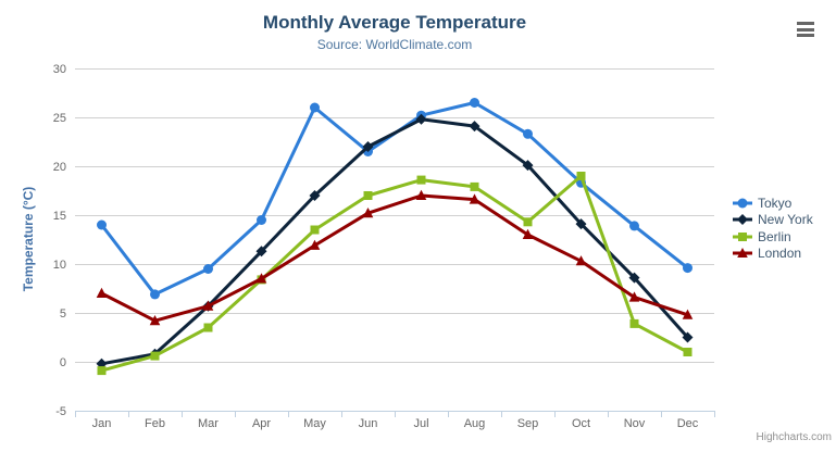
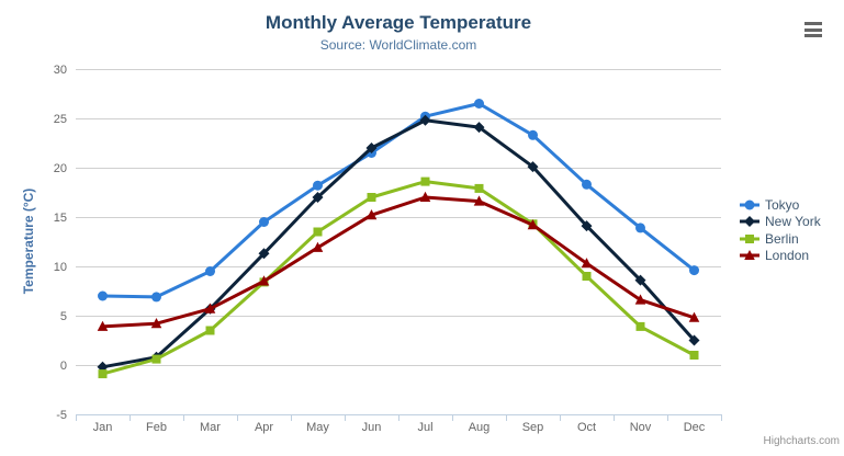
Tokyo/Jan: 14 -> 7
London/Jan: 7 -> 4
Tokyo/May: 26 -> 18
London/Sep: 13 -> 14
Berlin/Oct: 19 -> 9
